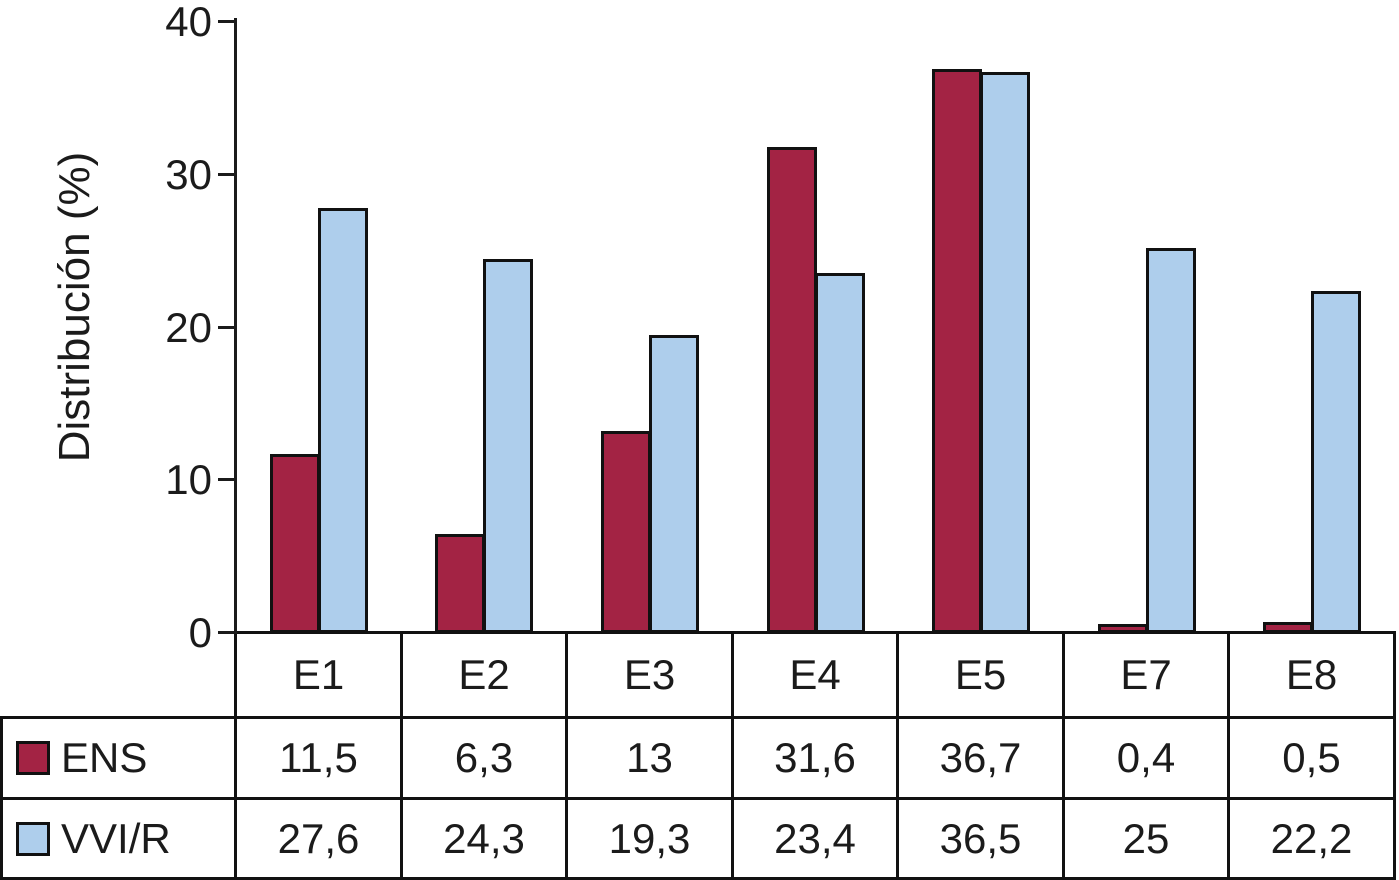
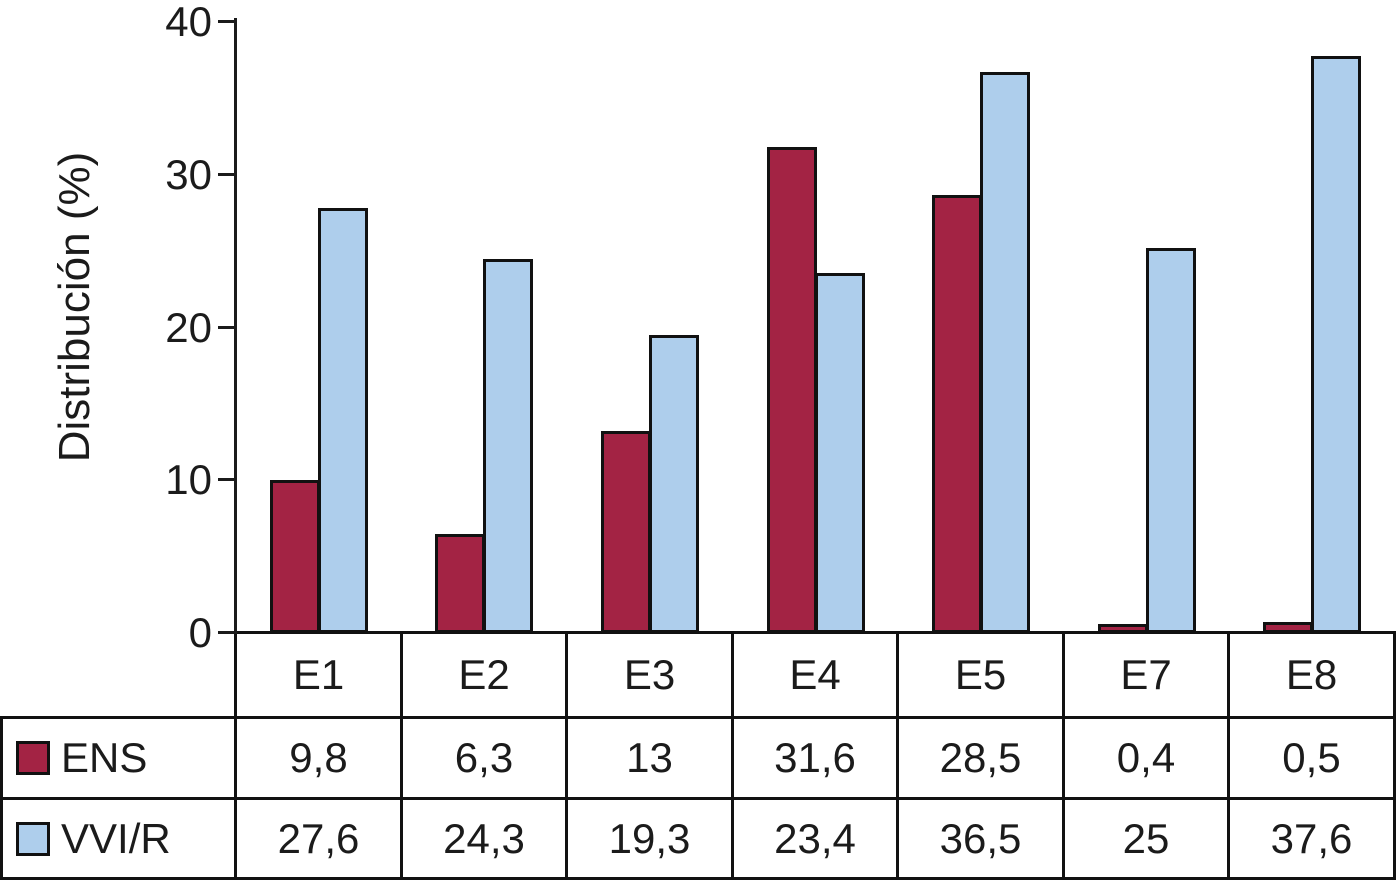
ENS/E1: 11,5 -> 9,8
ENS/E5: 36,7 -> 28,5
VVI/R/E8: 22,2 -> 37,6
